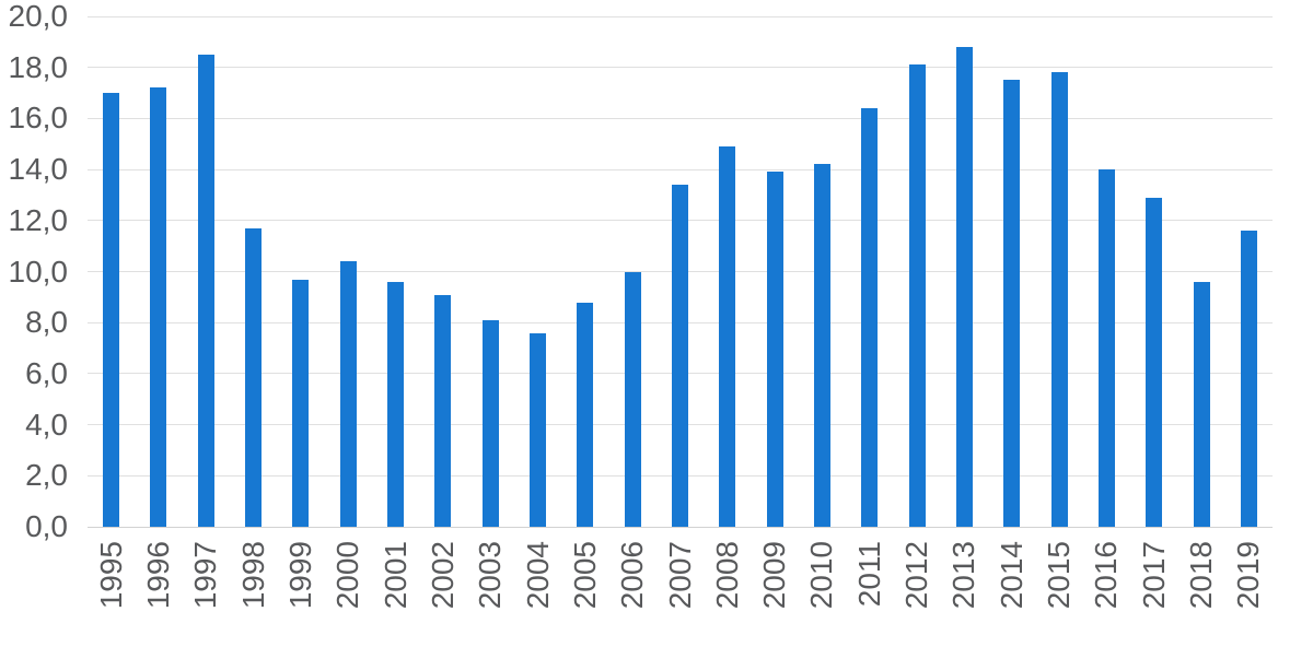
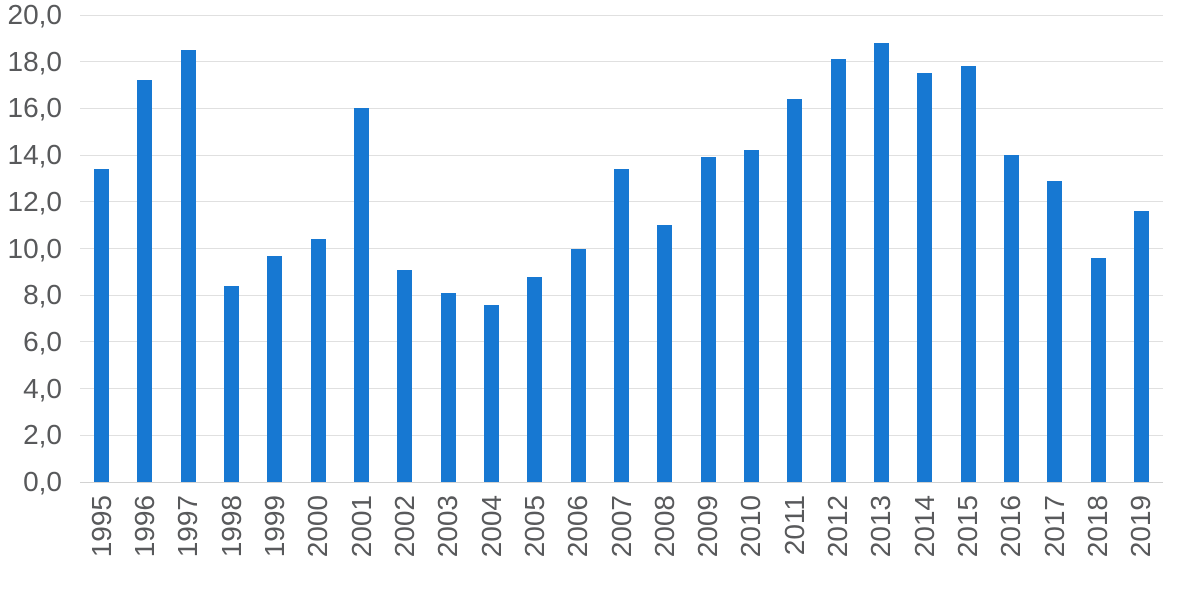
1995: 17,0 -> 13,4
1998: 11,7 -> 8,4
2001: 9,6 -> 16,0
2008: 14,9 -> 11,0
